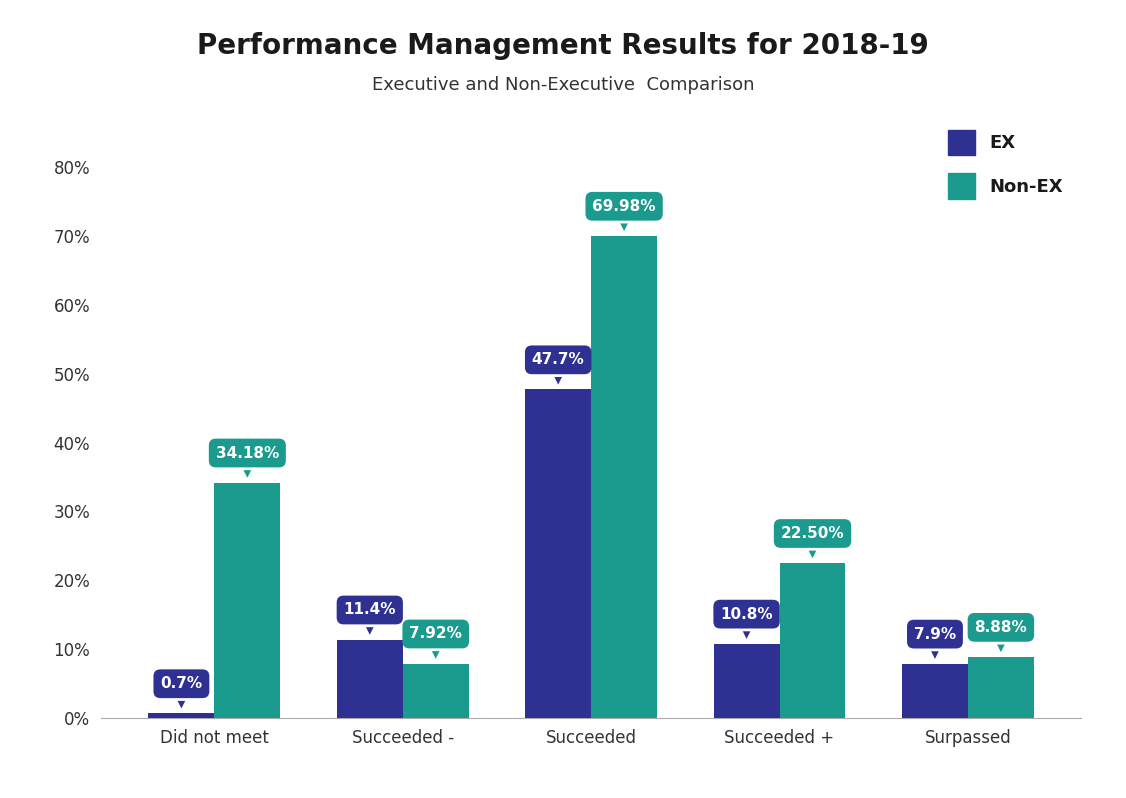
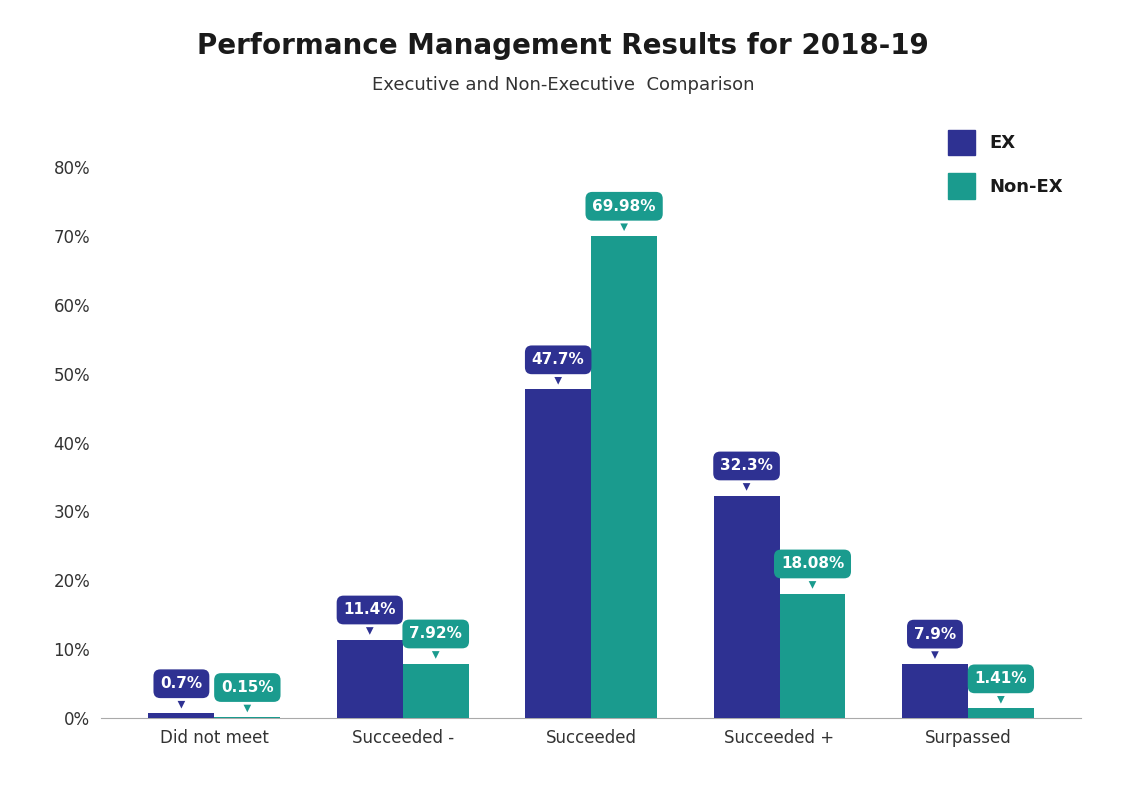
Non-EX/Did not meet: 34.18% -> 0.15%
EX/Succeeded +: 10.8% -> 32.3%
Non-EX/Succeeded +: 22.50% -> 18.08%
Non-EX/Surpassed: 8.88% -> 1.41%
